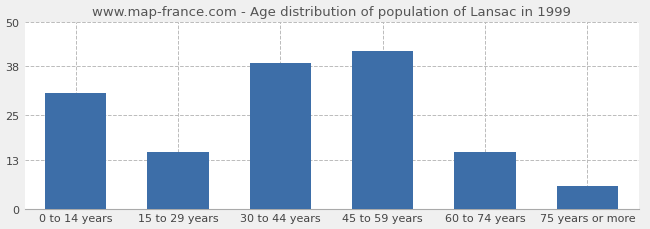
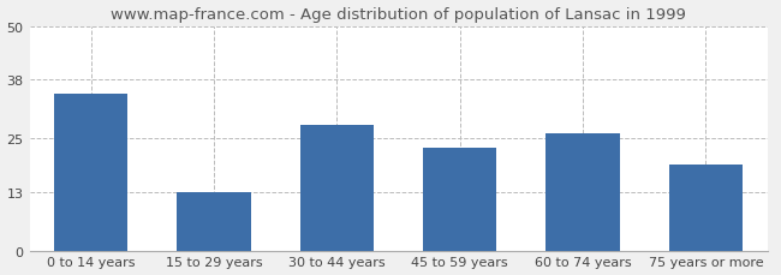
0 to 14 years: 31 -> 35
15 to 29 years: 15 -> 13
30 to 44 years: 39 -> 28
45 to 59 years: 42 -> 23
60 to 74 years: 15 -> 26
75 years or more: 6 -> 19
